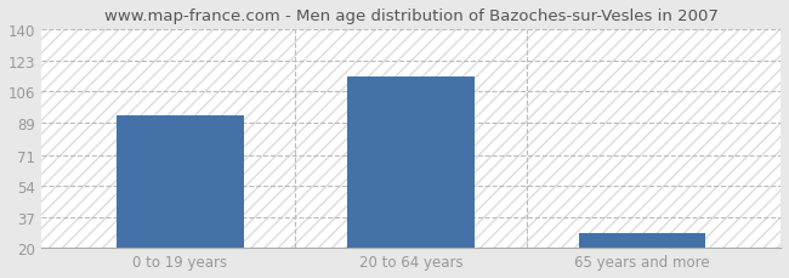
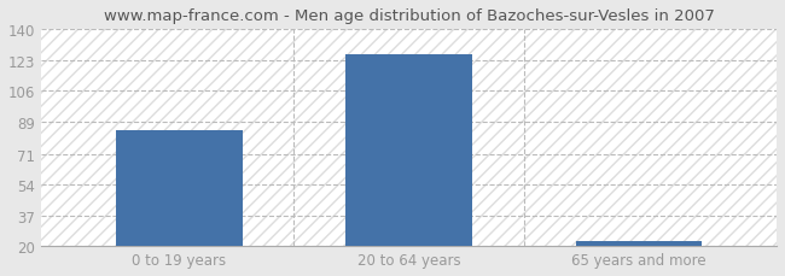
0 to 19 years: 93 -> 84
20 to 64 years: 114 -> 126
65 years and more: 28 -> 23
